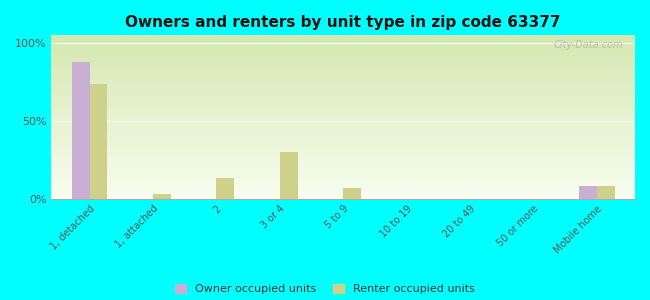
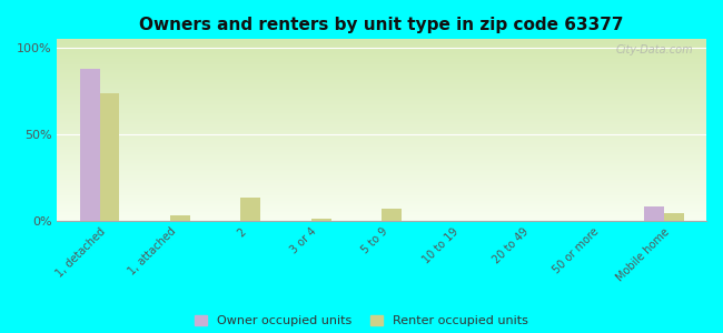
Renter occupied units/3 or 4: 30% -> 1%
Renter occupied units/Mobile home: 8% -> 4%
